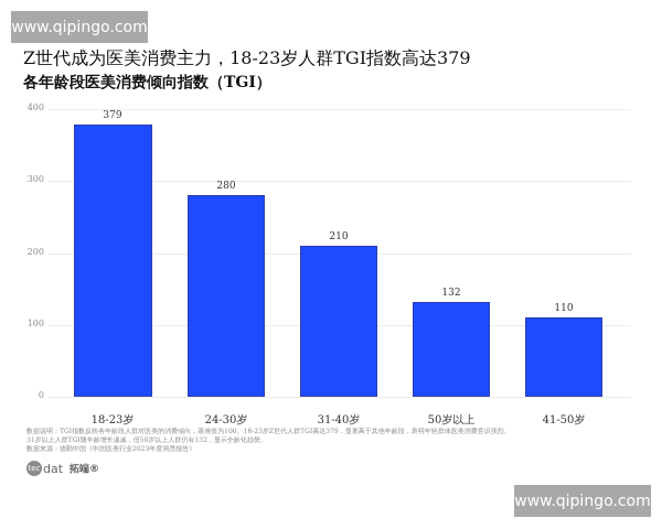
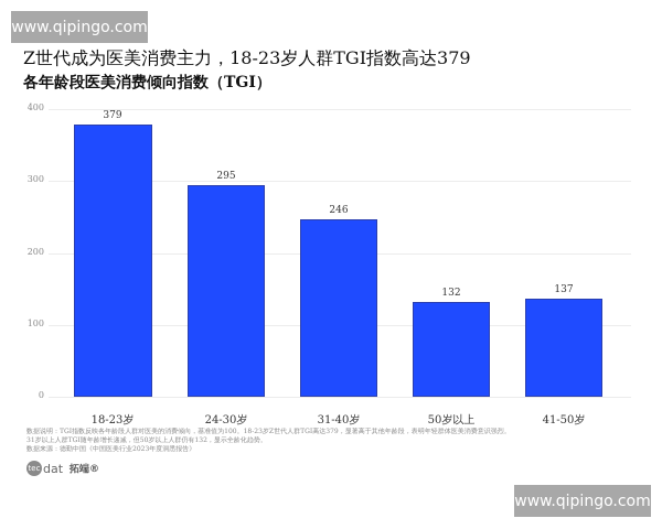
24-30岁: 280 -> 295
31-40岁: 210 -> 246
41-50岁: 110 -> 137
